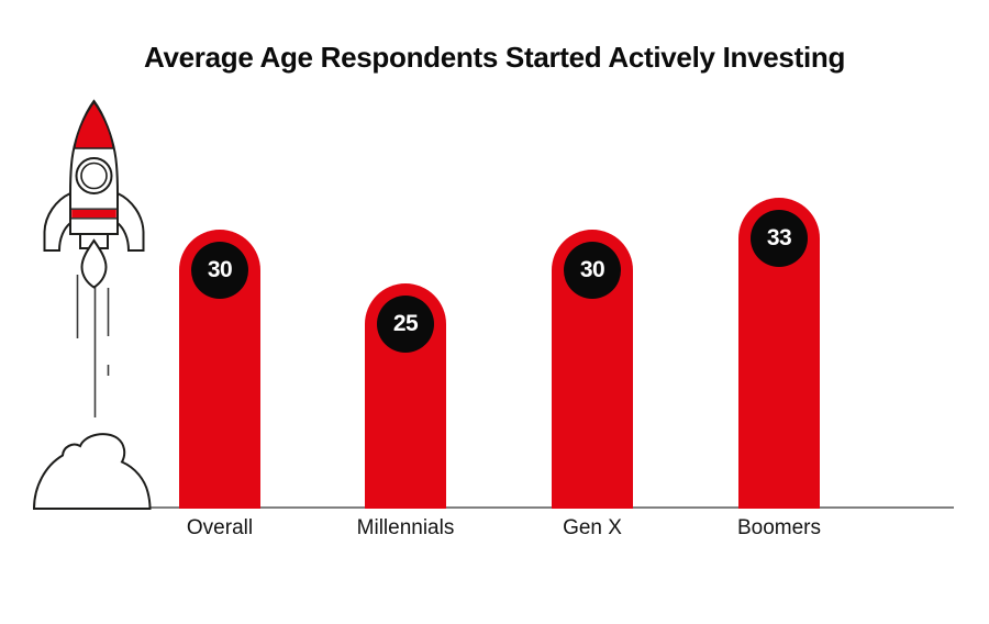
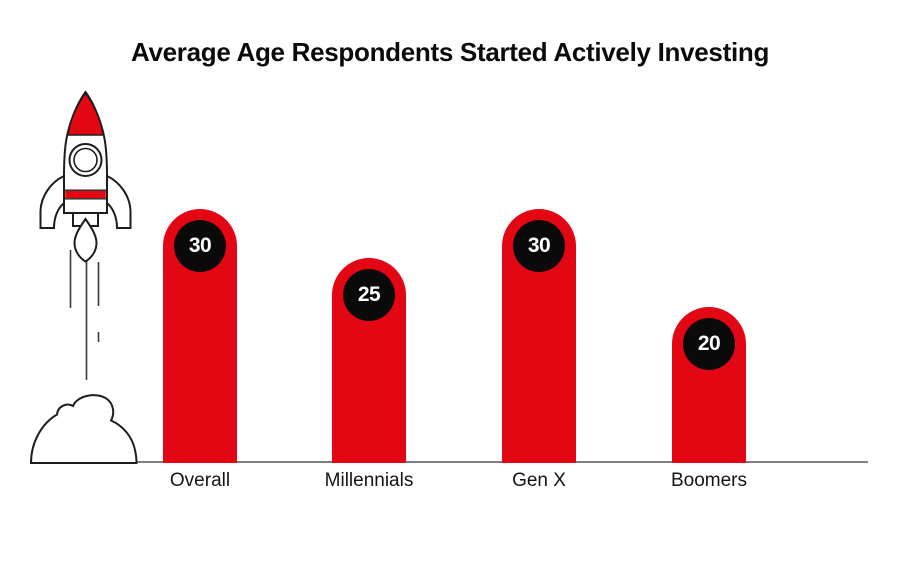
Boomers: 33 -> 20
